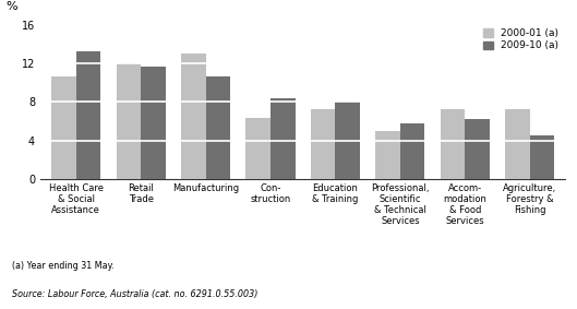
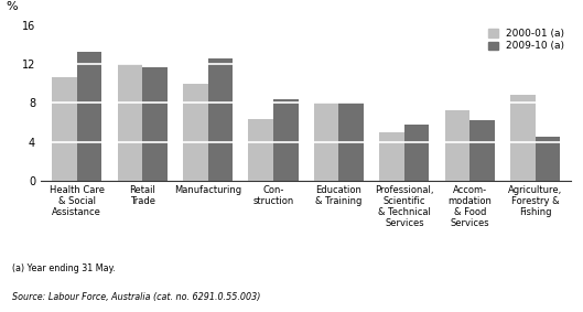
2000-01 (a)/Manufacturing: 13.0 -> 10.0
2009-10 (a)/Manufacturing: 10.7 -> 12.6
2000-01 (a)/Education & Training: 7.2 -> 8.0
2000-01 (a)/Agriculture, Forestry & Fishing: 7.2 -> 8.8
